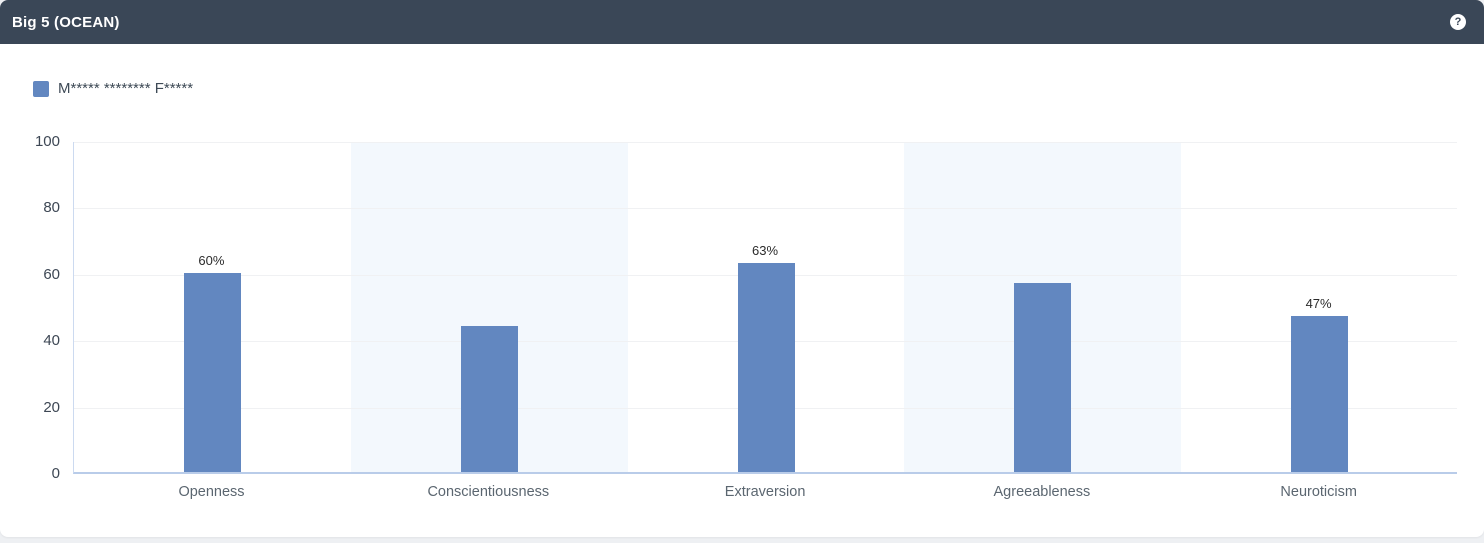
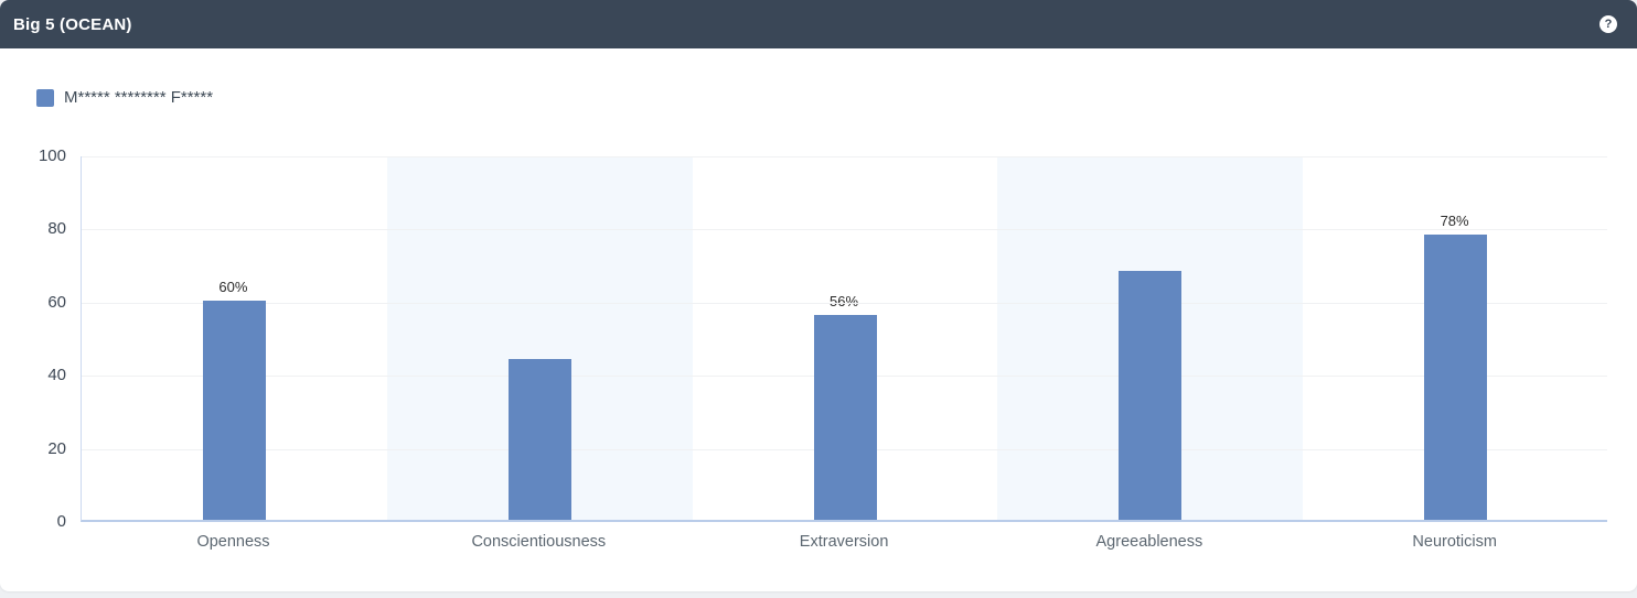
Extraversion: 63% -> 56%
Agreeableness: 57% -> 68%
Neuroticism: 47% -> 78%
